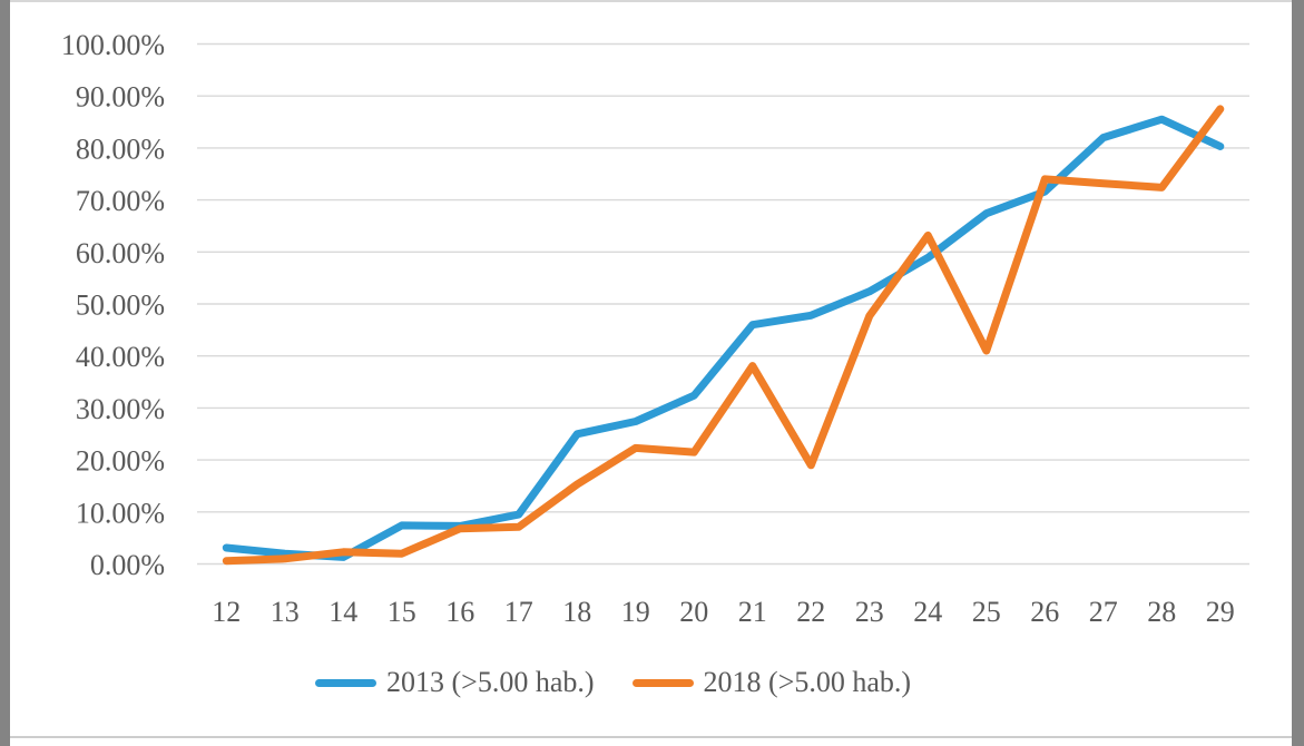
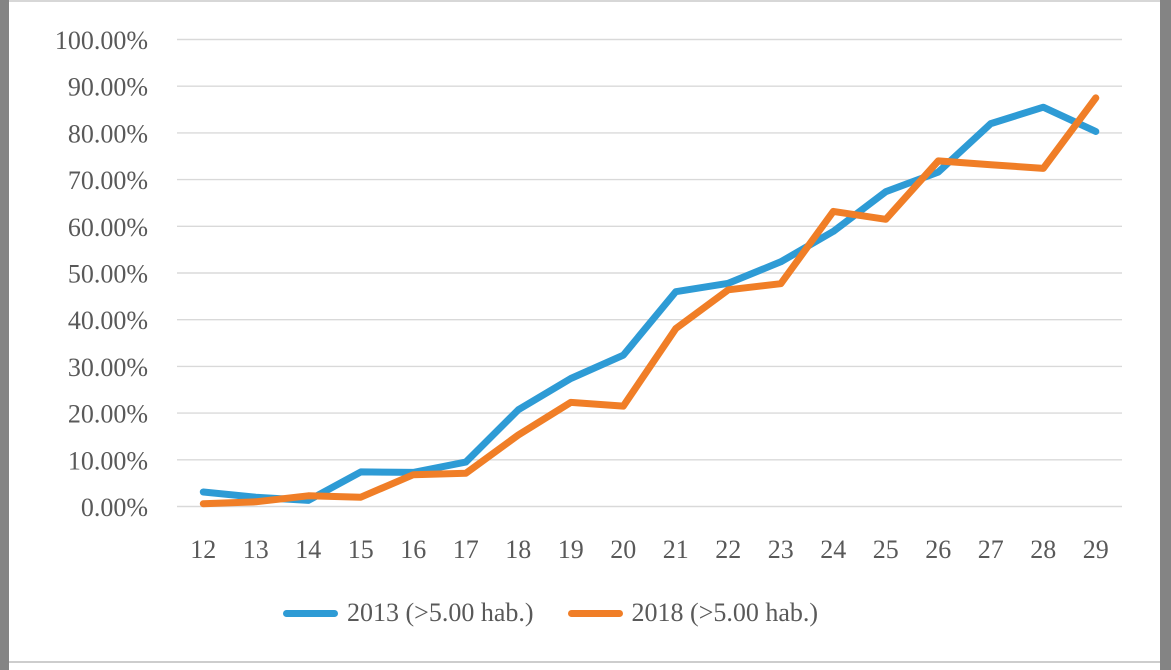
2013 (>5.00 hab.)/18: 25% -> 21%
2018 (>5.00 hab.)/22: 19% -> 46%
2018 (>5.00 hab.)/25: 41% -> 62%
